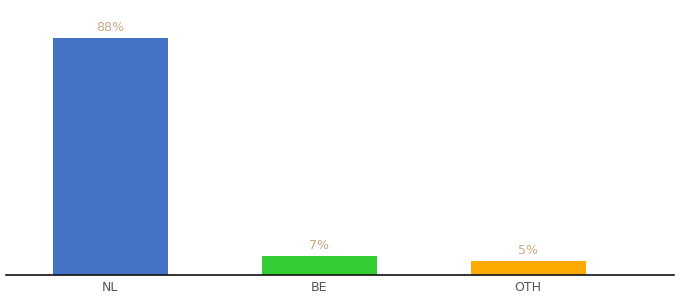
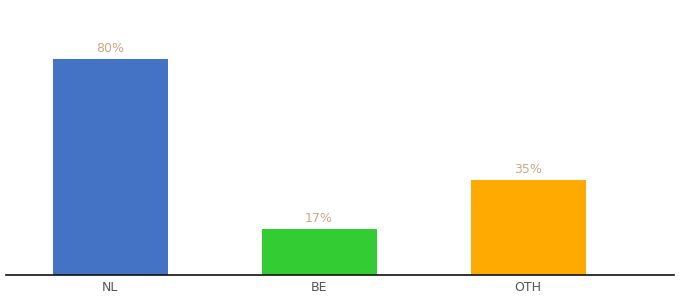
NL: 88% -> 80%
BE: 7% -> 17%
OTH: 5% -> 35%
